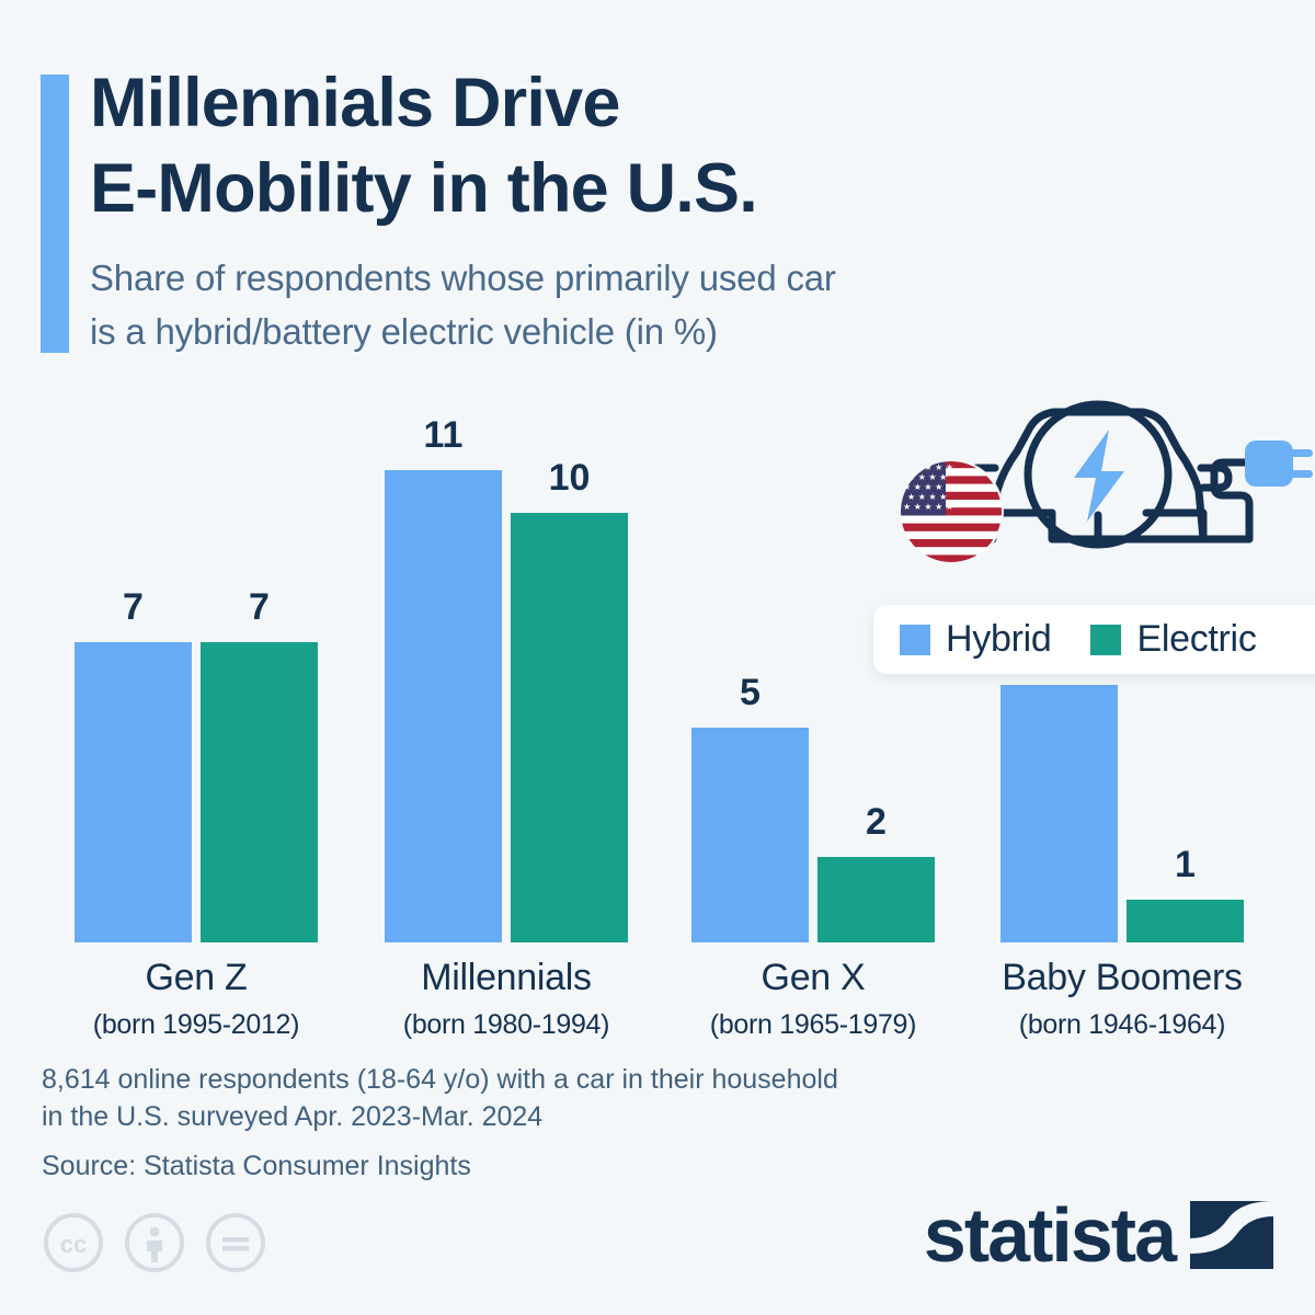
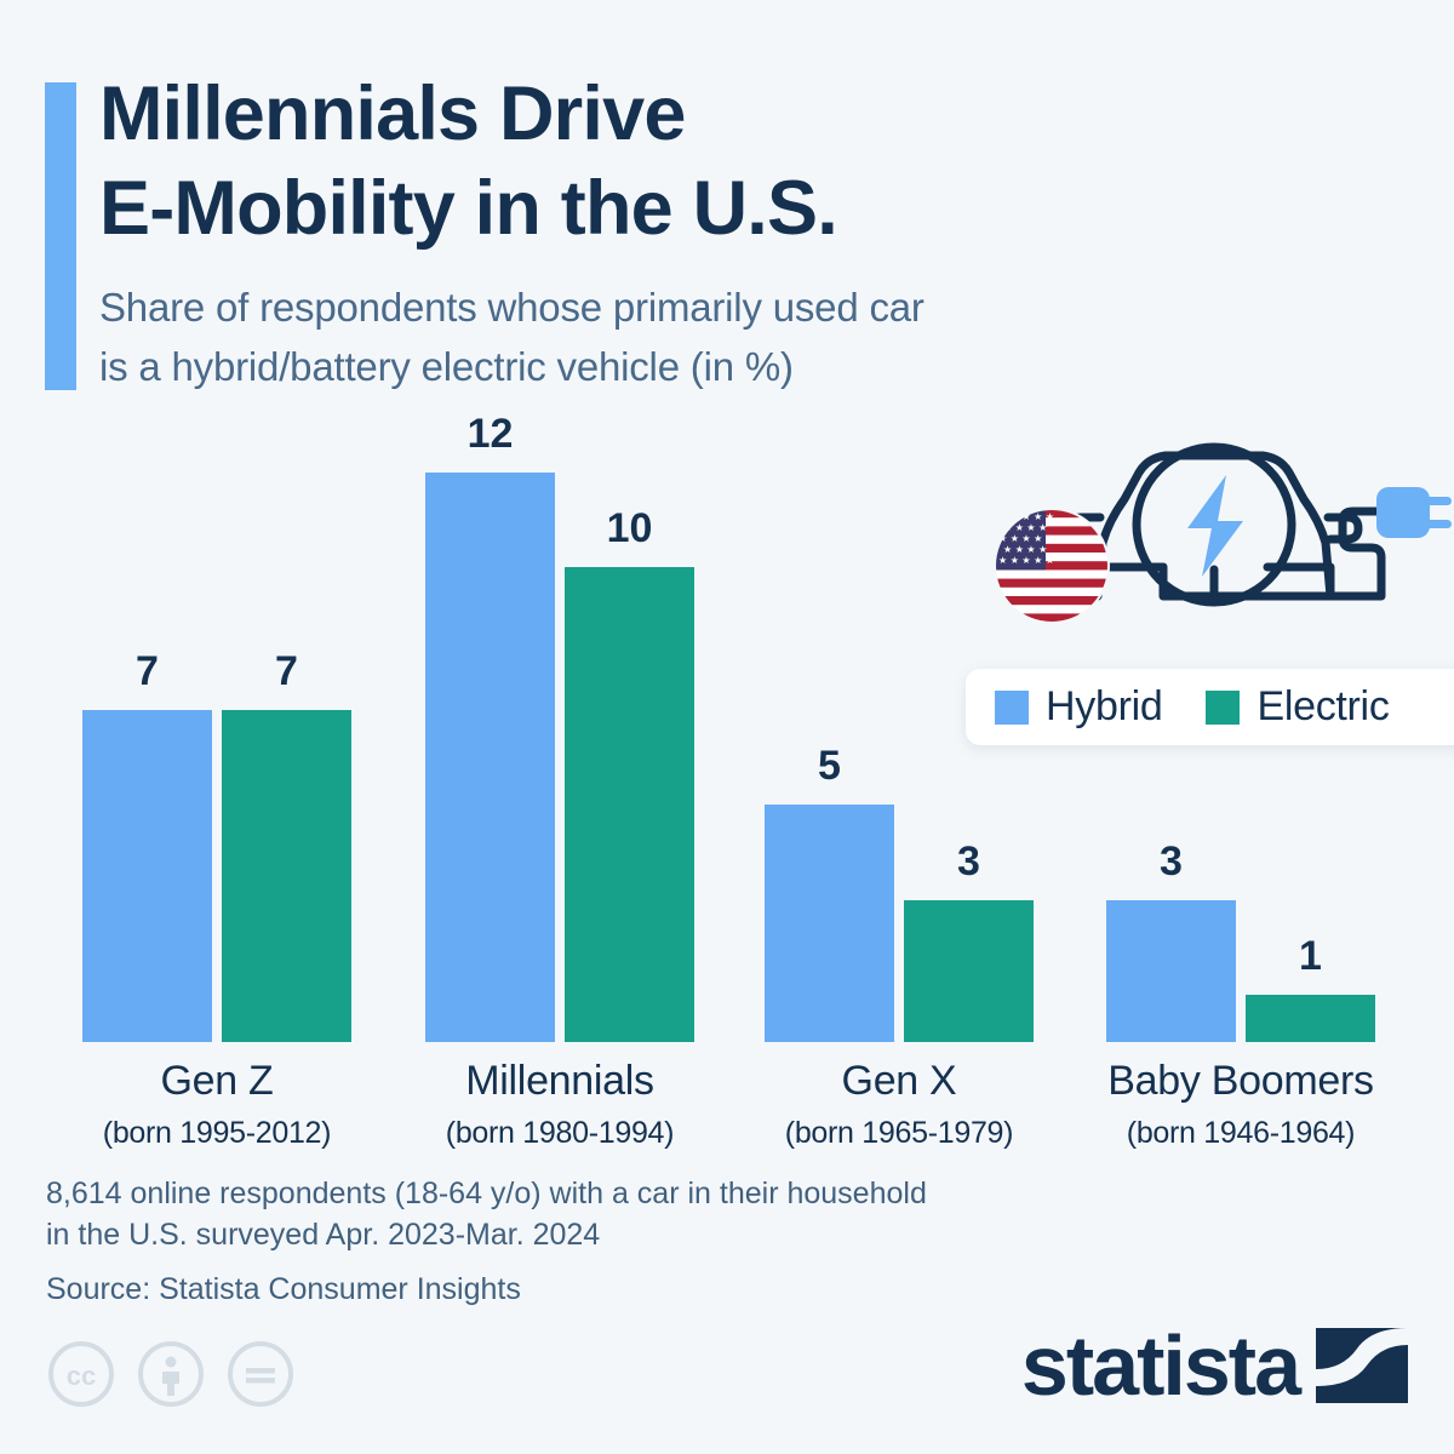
Hybrid/Millennials: 11 -> 12
Electric/Gen X: 2 -> 3
Hybrid/Baby Boomers: 6 -> 3
